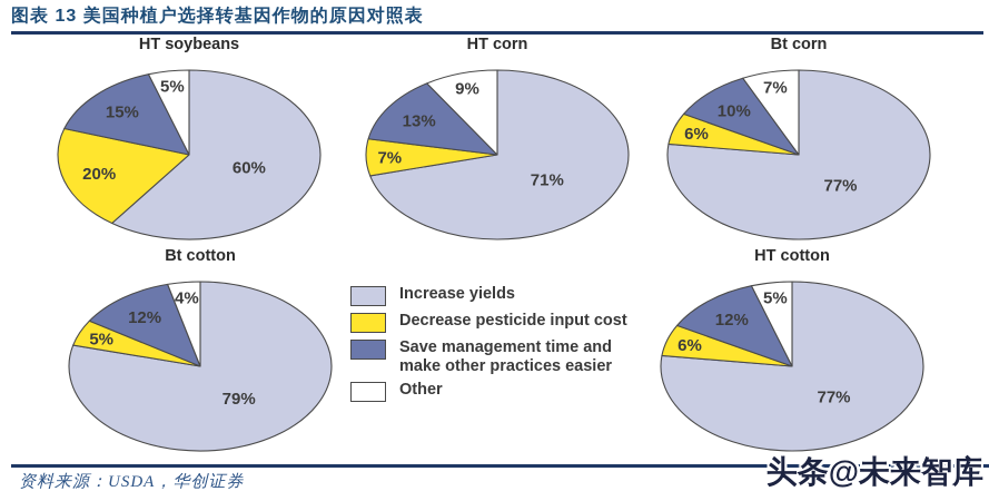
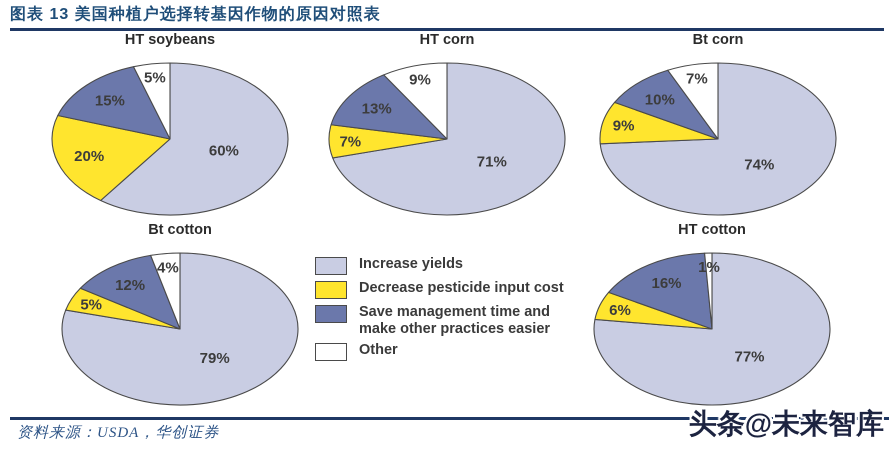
Bt corn/Increase yields: 77% -> 74%
Bt corn/Decrease pesticide input cost: 6% -> 9%
HT cotton/Save management time and make other practices easier: 12% -> 16%
HT cotton/Other: 5% -> 1%
